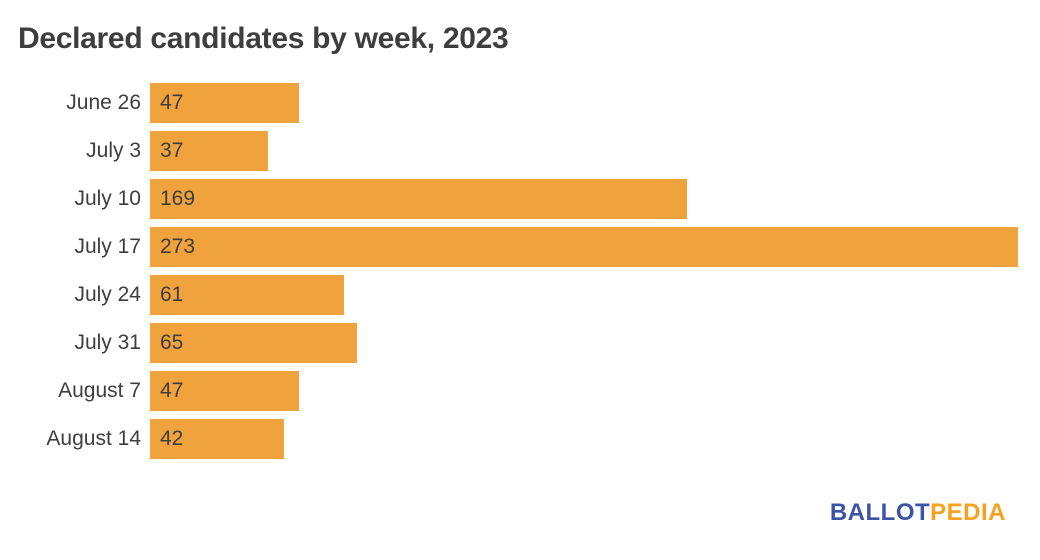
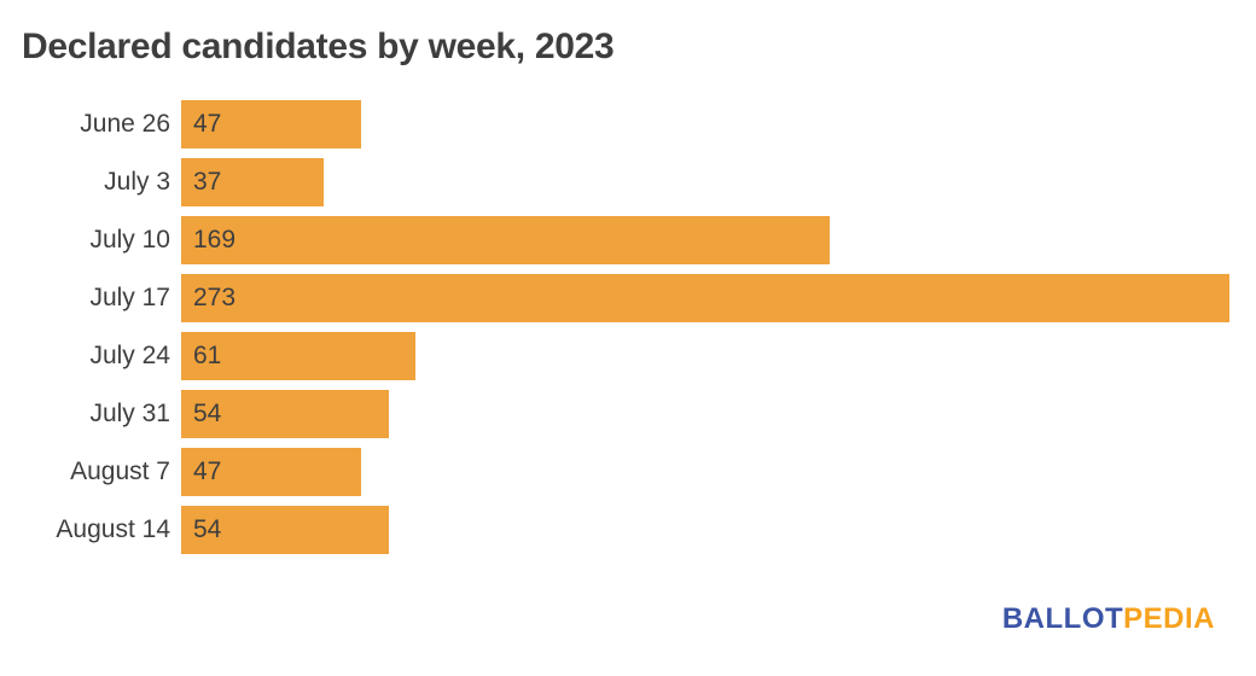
July 31: 65 -> 54
August 14: 42 -> 54
